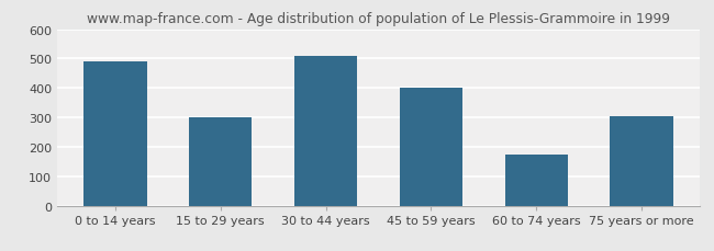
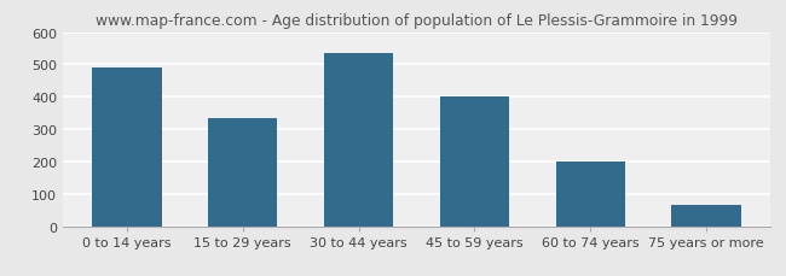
15 to 29 years: 300 -> 335
30 to 44 years: 510 -> 535
60 to 74 years: 175 -> 200
75 years or more: 305 -> 65
